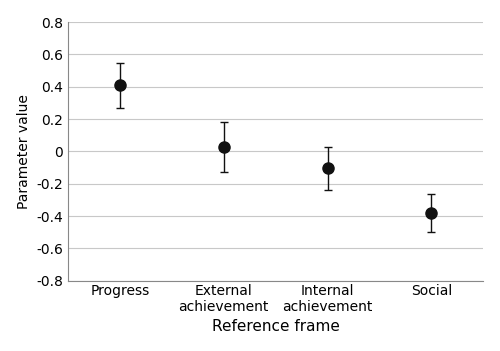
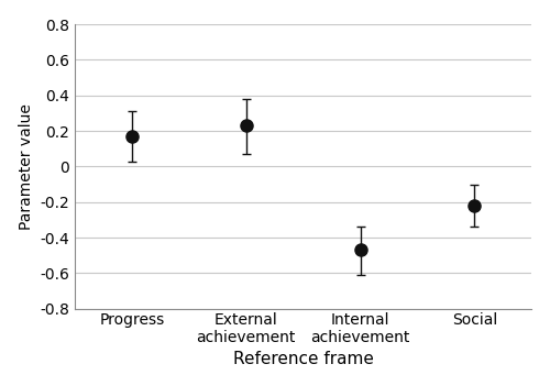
Progress: 0.41 -> 0.17
External achievement: 0.03 -> 0.23
Internal achievement: -0.10 -> -0.47
Social: -0.38 -> -0.22
